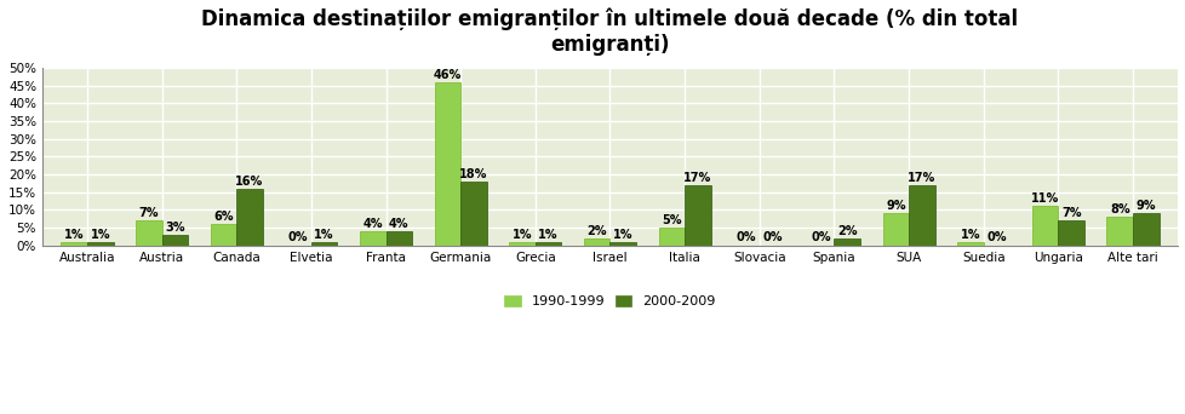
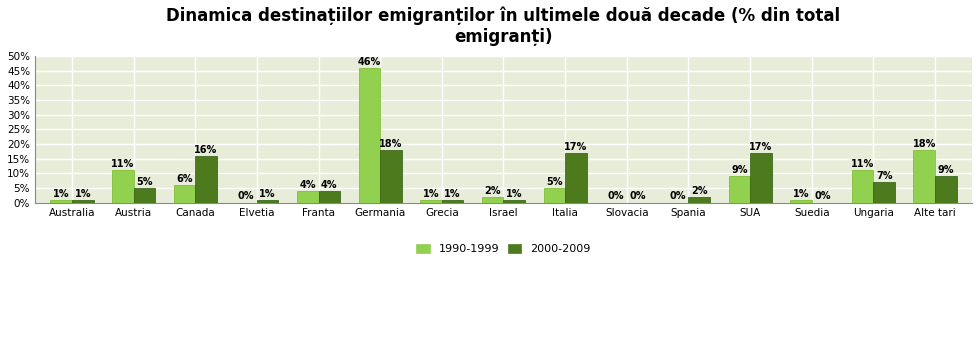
1990-1999/Austria: 7% -> 11%
2000-2009/Austria: 3% -> 5%
1990-1999/Alte tari: 8% -> 18%
